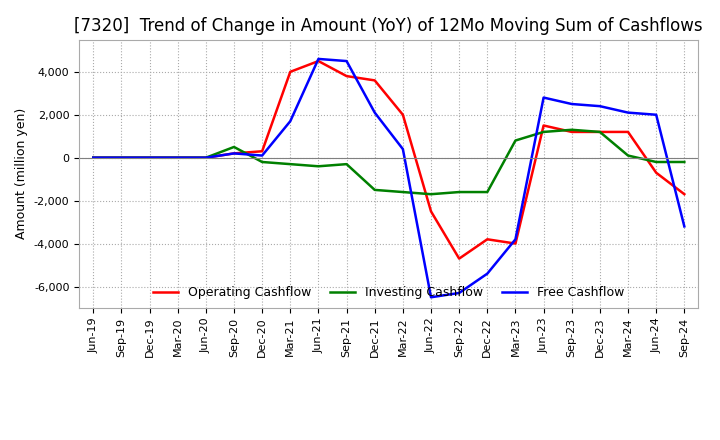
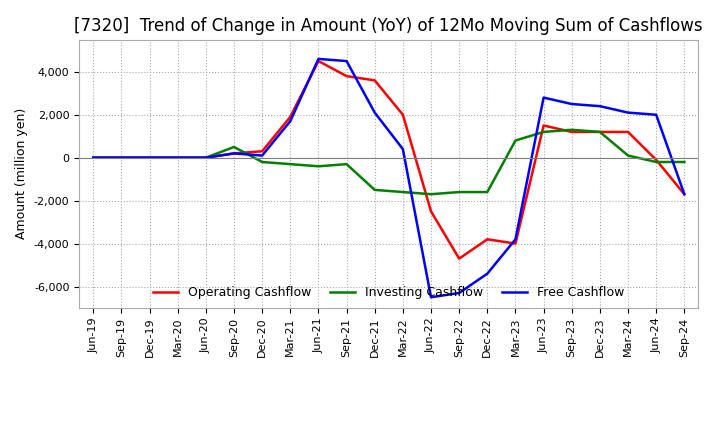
Operating Cashflow/Mar-21: 4,000 -> 1,900
Operating Cashflow/Jun-24: -700 -> -100
Free Cashflow/Sep-24: -3,200 -> -1,700
